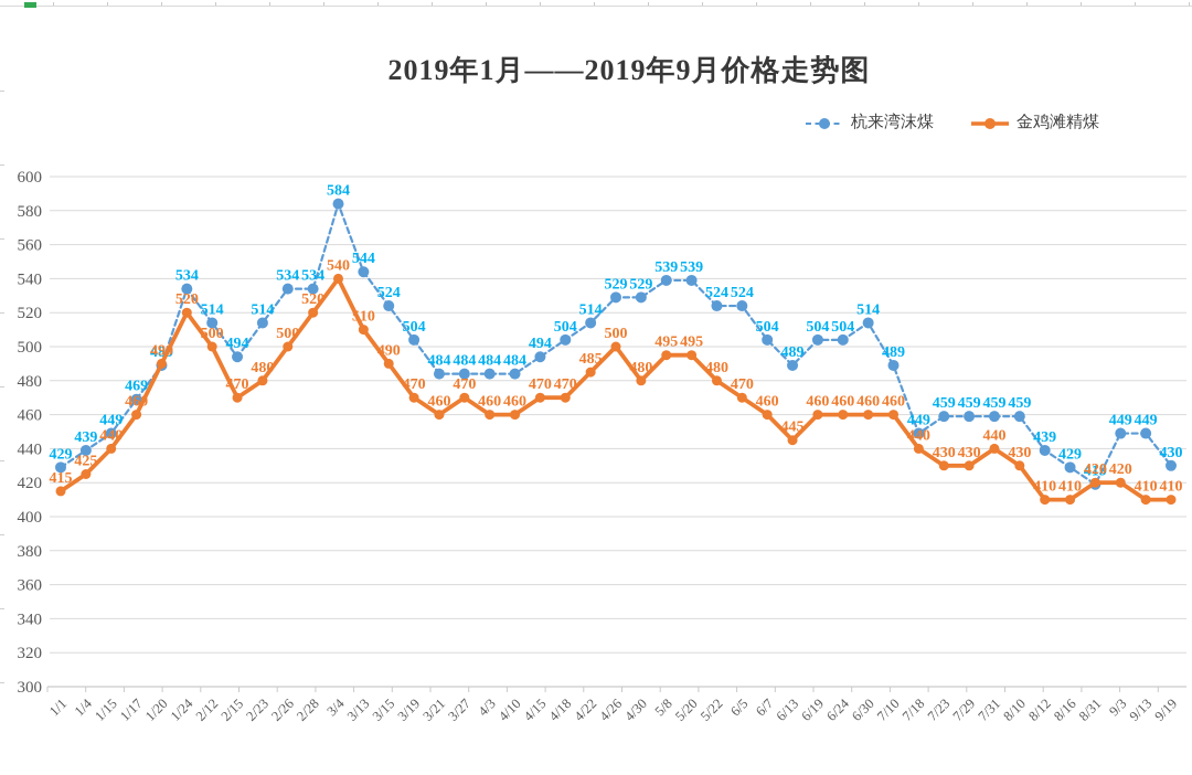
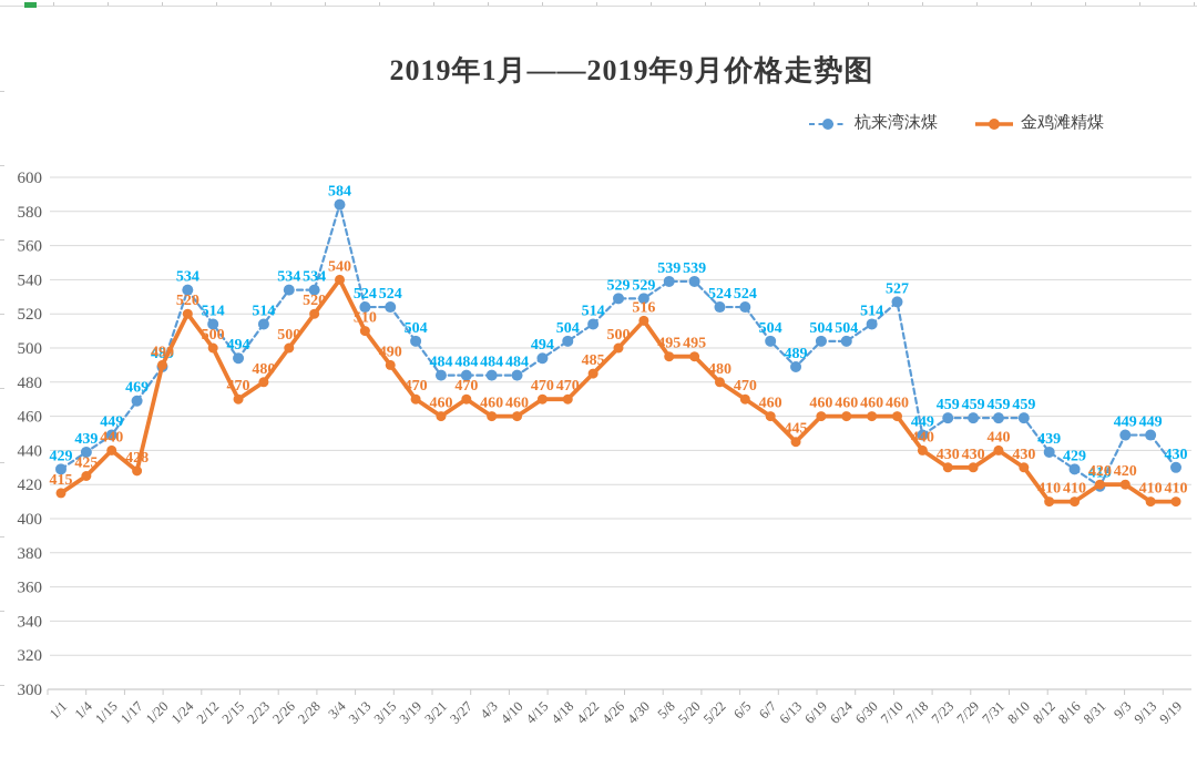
金鸡滩精煤/1/17: 460 -> 428
杭来湾沫煤/3/13: 544 -> 524
金鸡滩精煤/4/30: 480 -> 516
杭来湾沫煤/7/10: 489 -> 527
